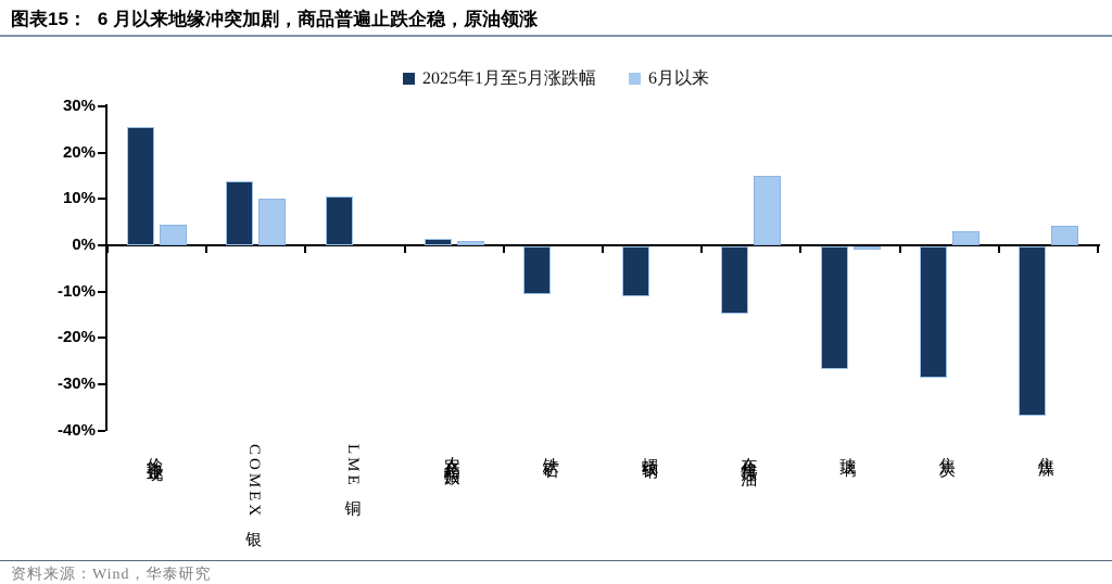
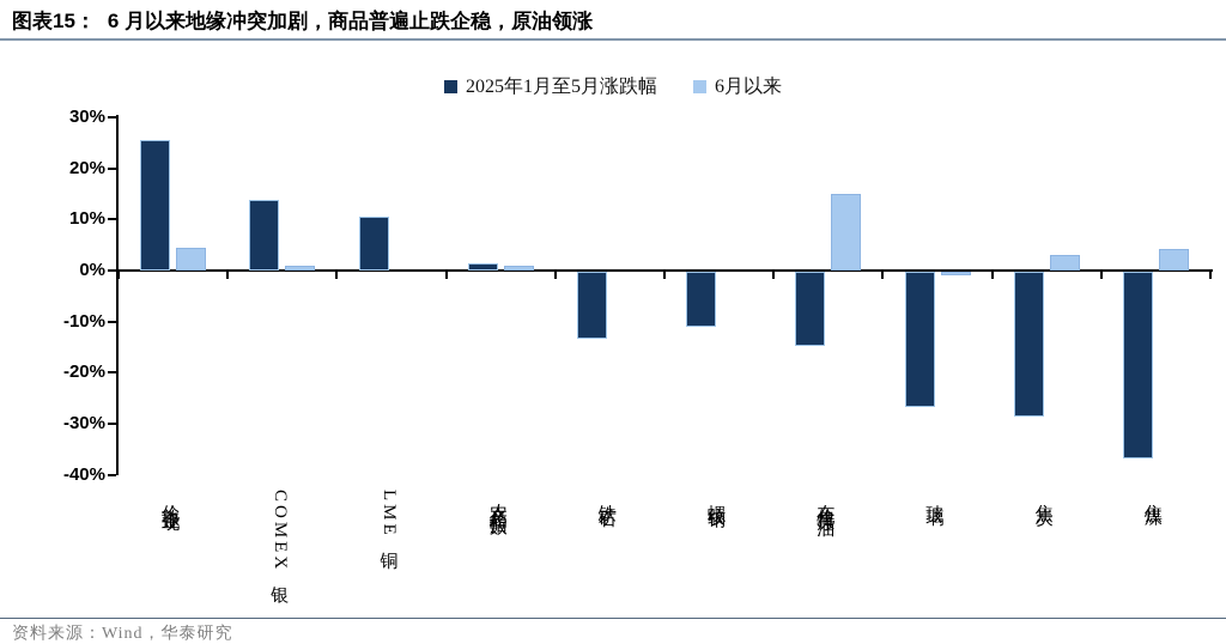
6月以来/COMEX银: 10% -> 1%
2025年1月至5月涨跌幅/铁矿石: -10% -> -13%
